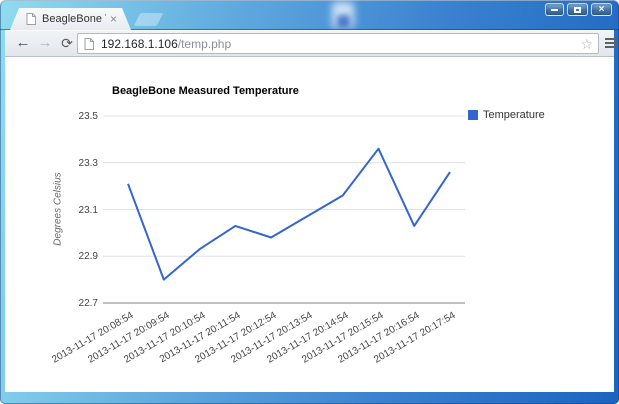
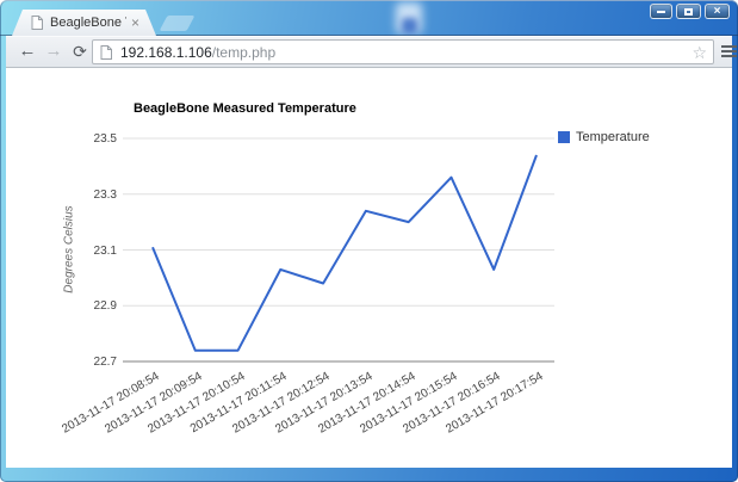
2013-11-17 20:08:54: 23.21 -> 23.11
2013-11-17 20:09:54: 22.80 -> 22.74
2013-11-17 20:10:54: 22.93 -> 22.74
2013-11-17 20:13:54: 23.07 -> 23.24
2013-11-17 20:14:54: 23.16 -> 23.20
2013-11-17 20:17:54: 23.26 -> 23.44
